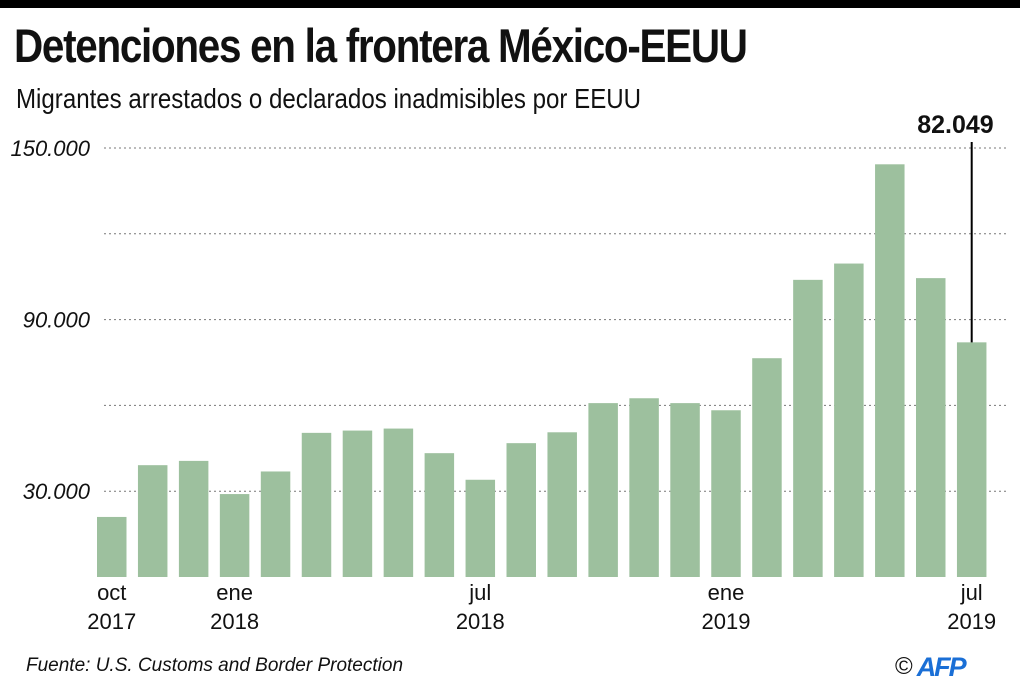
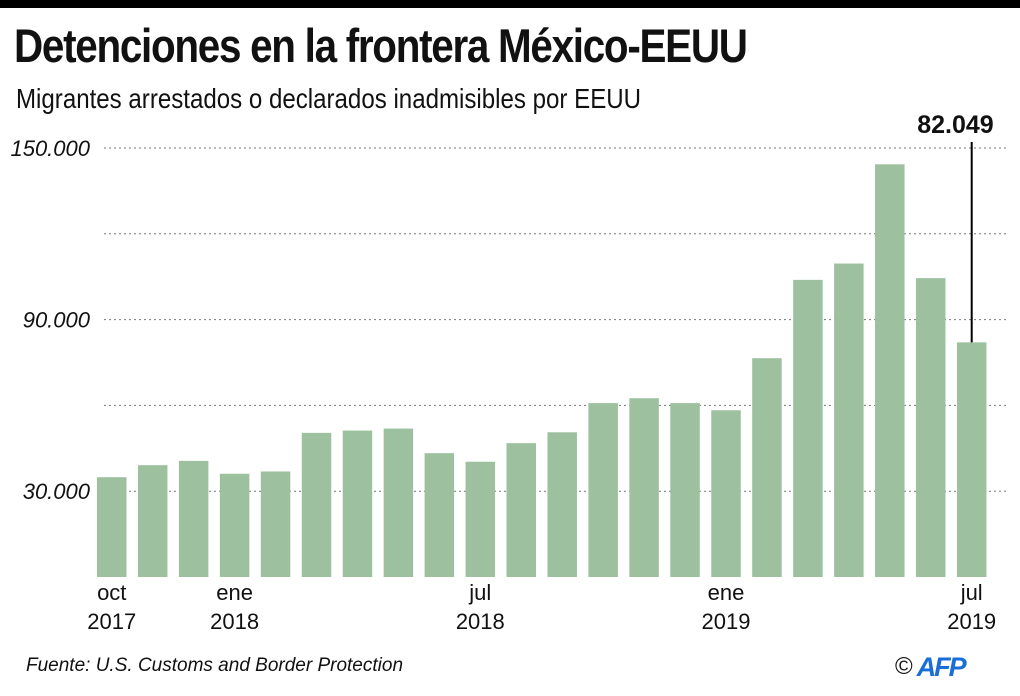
oct 2017: 21000 -> 35000
ene 2018: 29000 -> 36000
jul 2018: 34000 -> 40000
